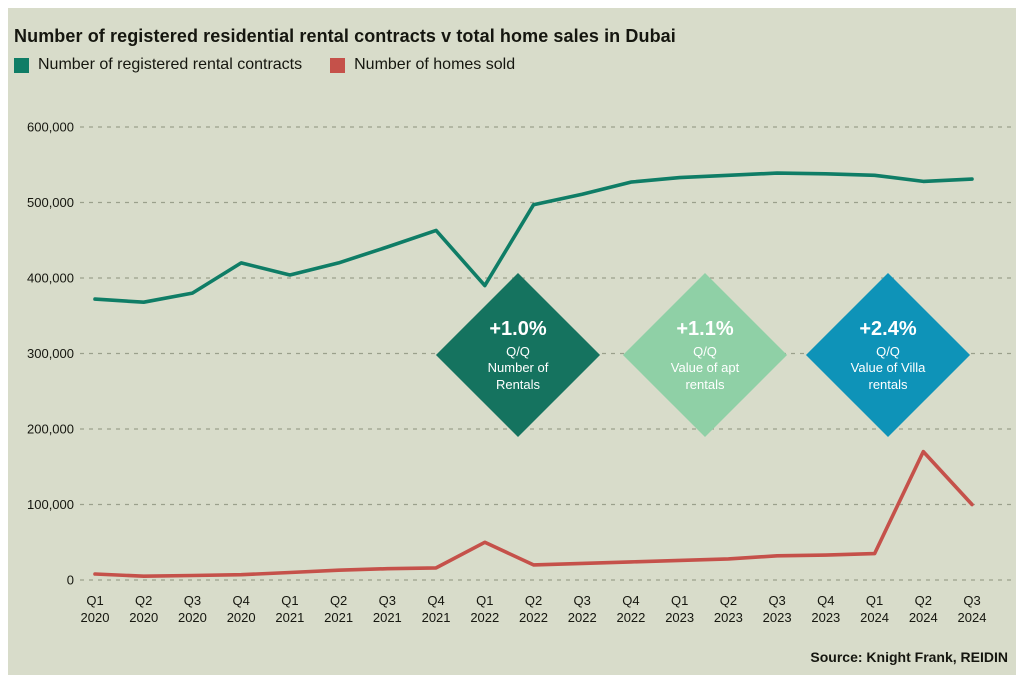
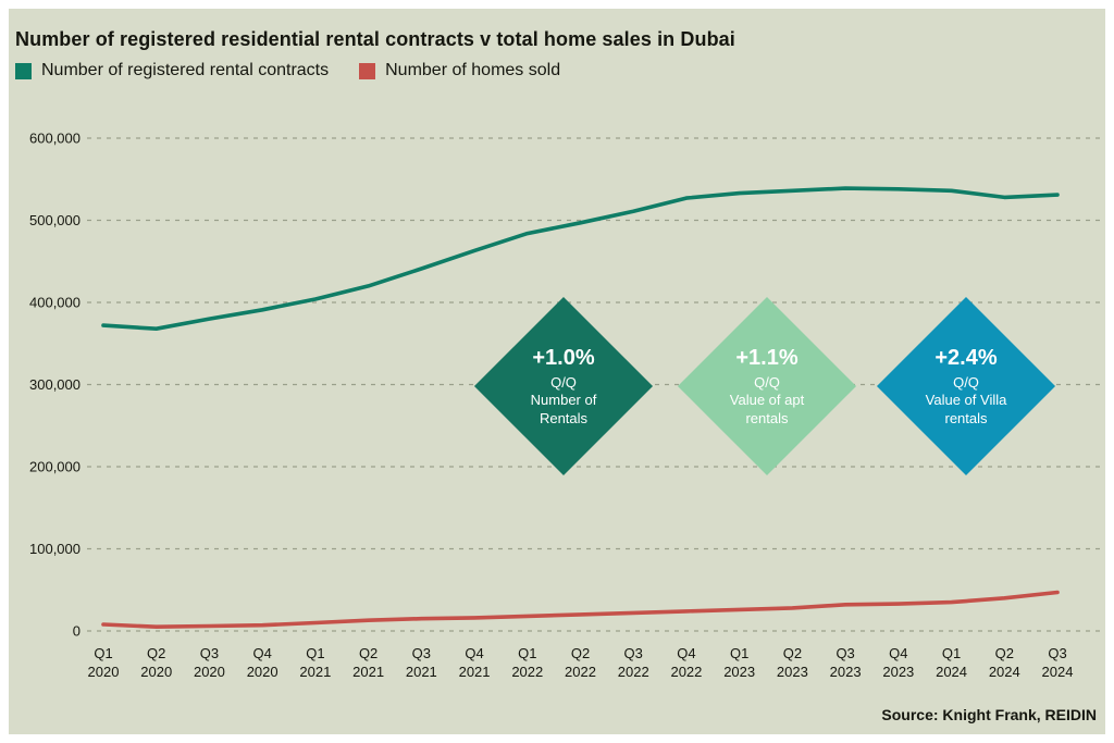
Number of registered rental contracts/Q4 2020: 420000 -> 390000
Number of registered rental contracts/Q1 2022: 390000 -> 480000
Number of homes sold/Q1 2022: 50000 -> 20000
Number of homes sold/Q2 2024: 170000 -> 40000
Number of homes sold/Q3 2024: 100000 -> 50000
